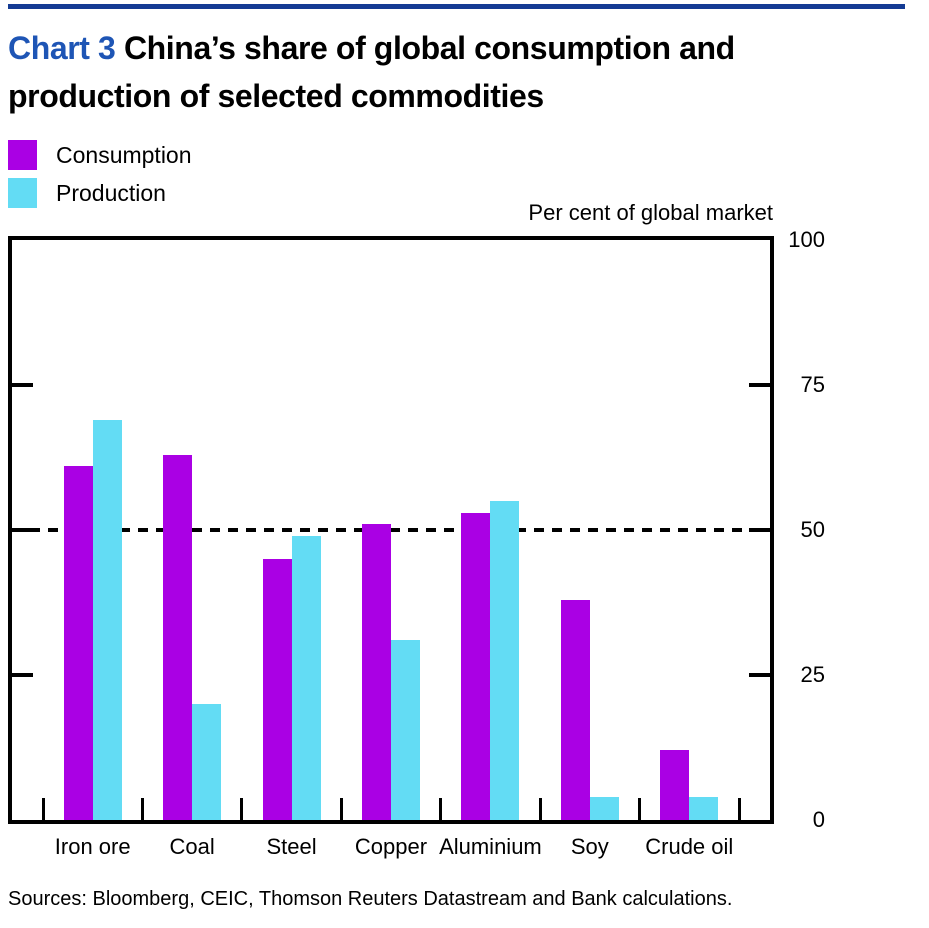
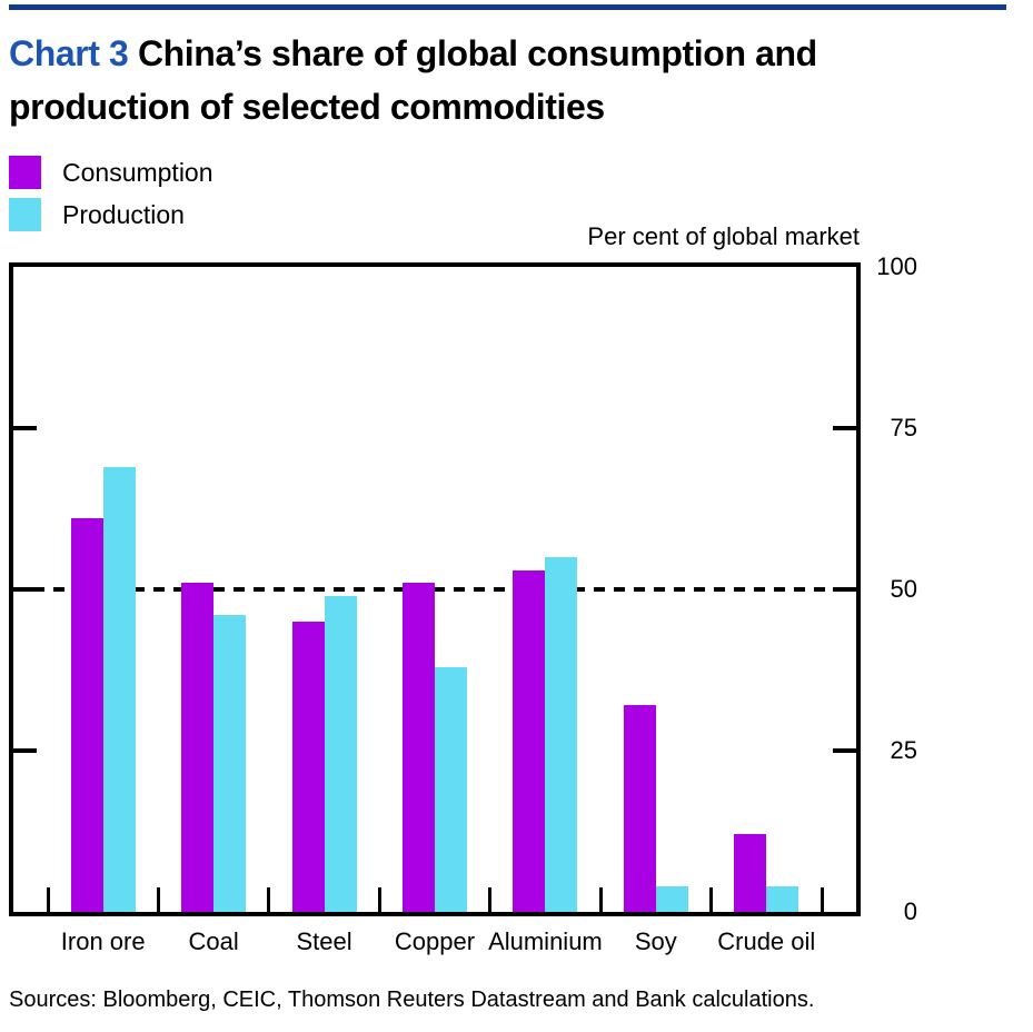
Consumption/Coal: 63 -> 51
Production/Coal: 20 -> 46
Production/Copper: 31 -> 38
Consumption/Soy: 38 -> 32
